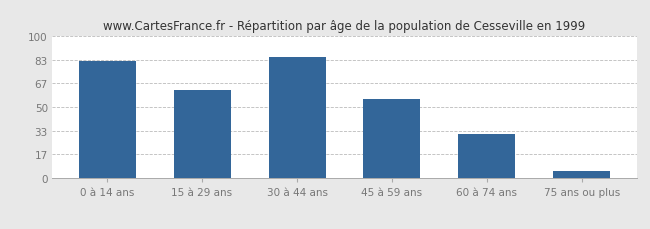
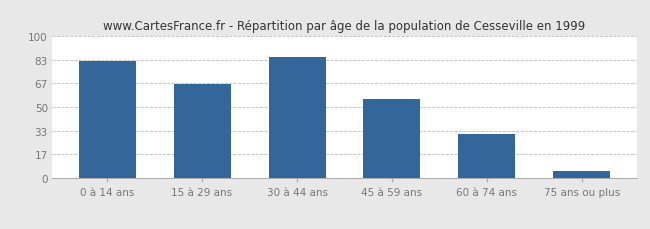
15 à 29 ans: 62 -> 66
